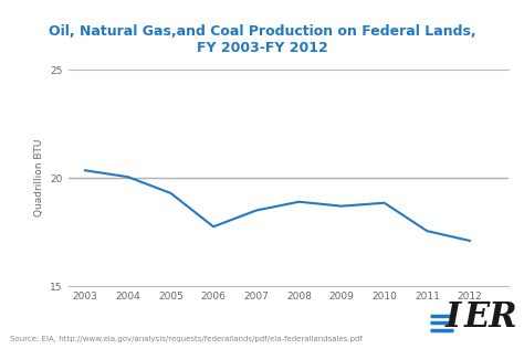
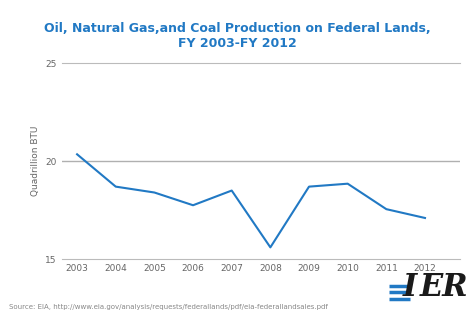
2004: 20.1 -> 18.7
2005: 19.3 -> 18.4
2008: 18.9 -> 15.6
